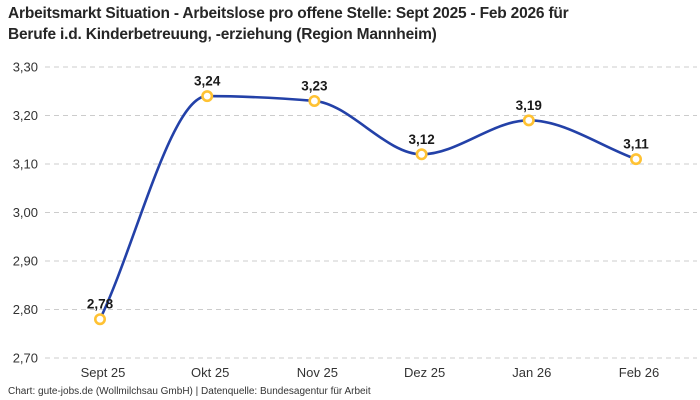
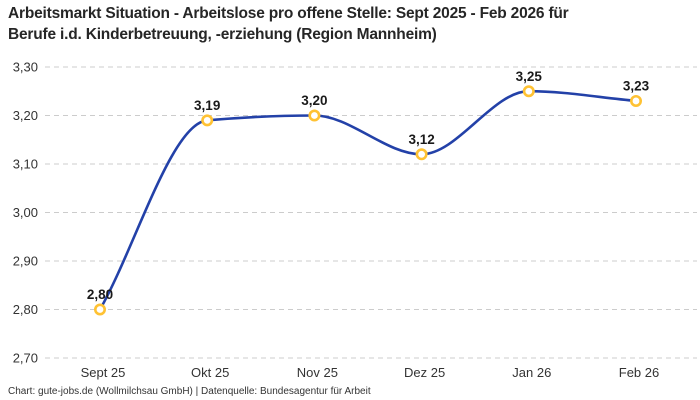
Sept 25: 2,78 -> 2,80
Okt 25: 3,24 -> 3,19
Nov 25: 3,23 -> 3,20
Jan 26: 3,19 -> 3,25
Feb 26: 3,11 -> 3,23
